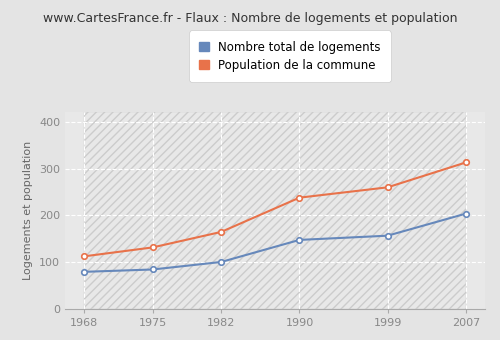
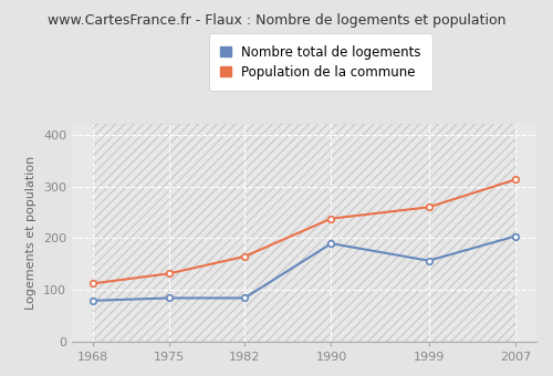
Nombre total de logements/1982: 101 -> 85
Nombre total de logements/1990: 148 -> 190
